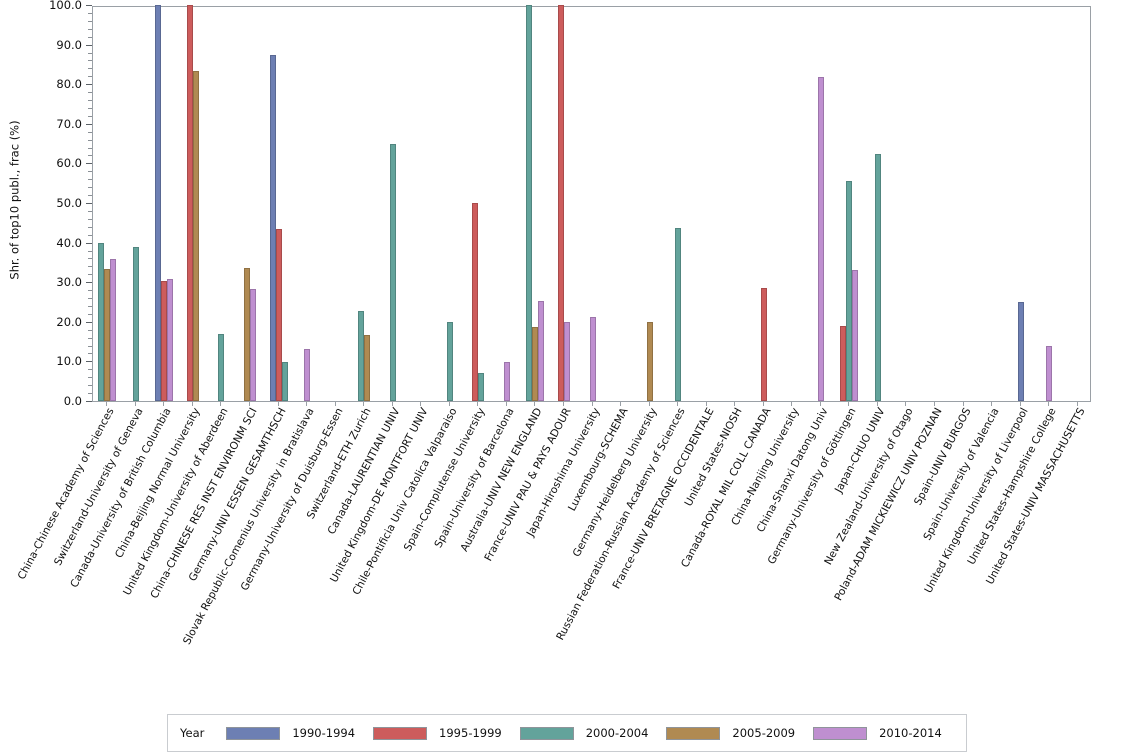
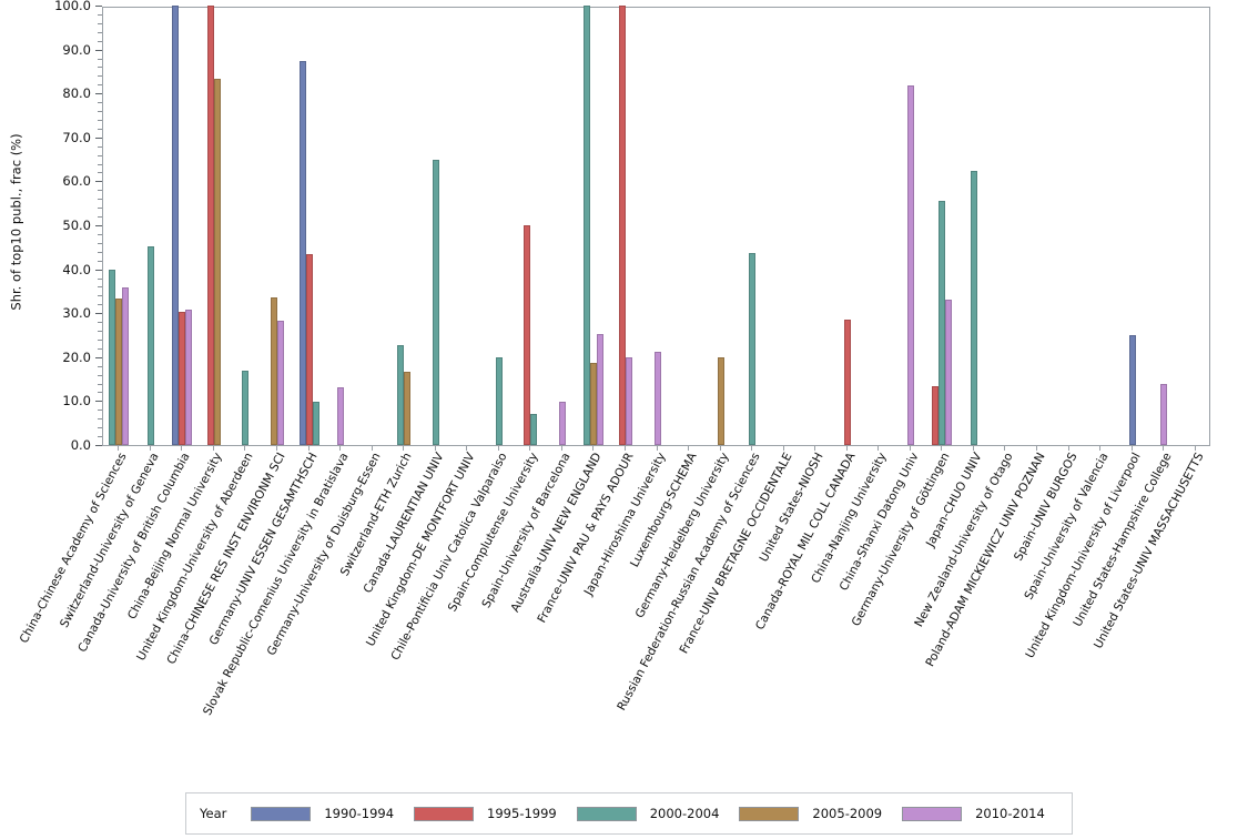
2000-2004/Switzerland-University of Geneva: 39 -> 45
1995-1999/Germany-University of Göttingen: 19 -> 13
